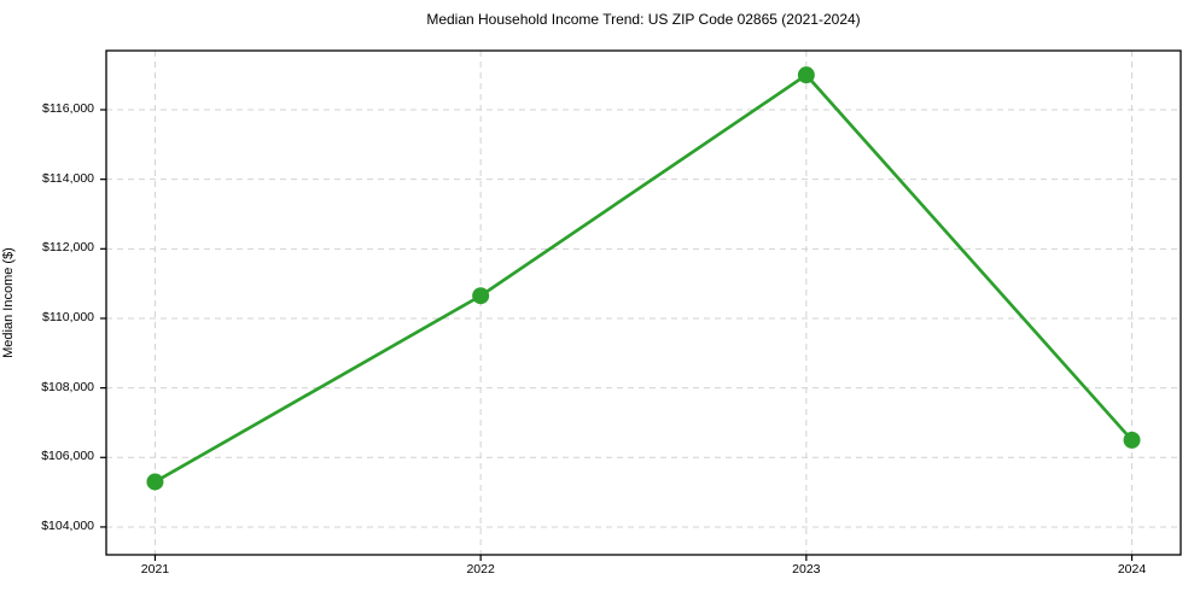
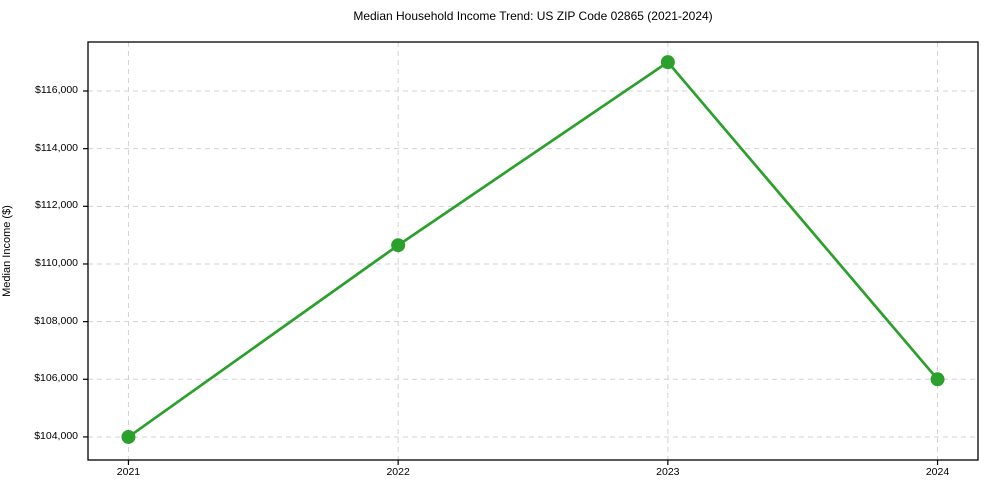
2021: $105300 -> $104000
2024: $106500 -> $106000
